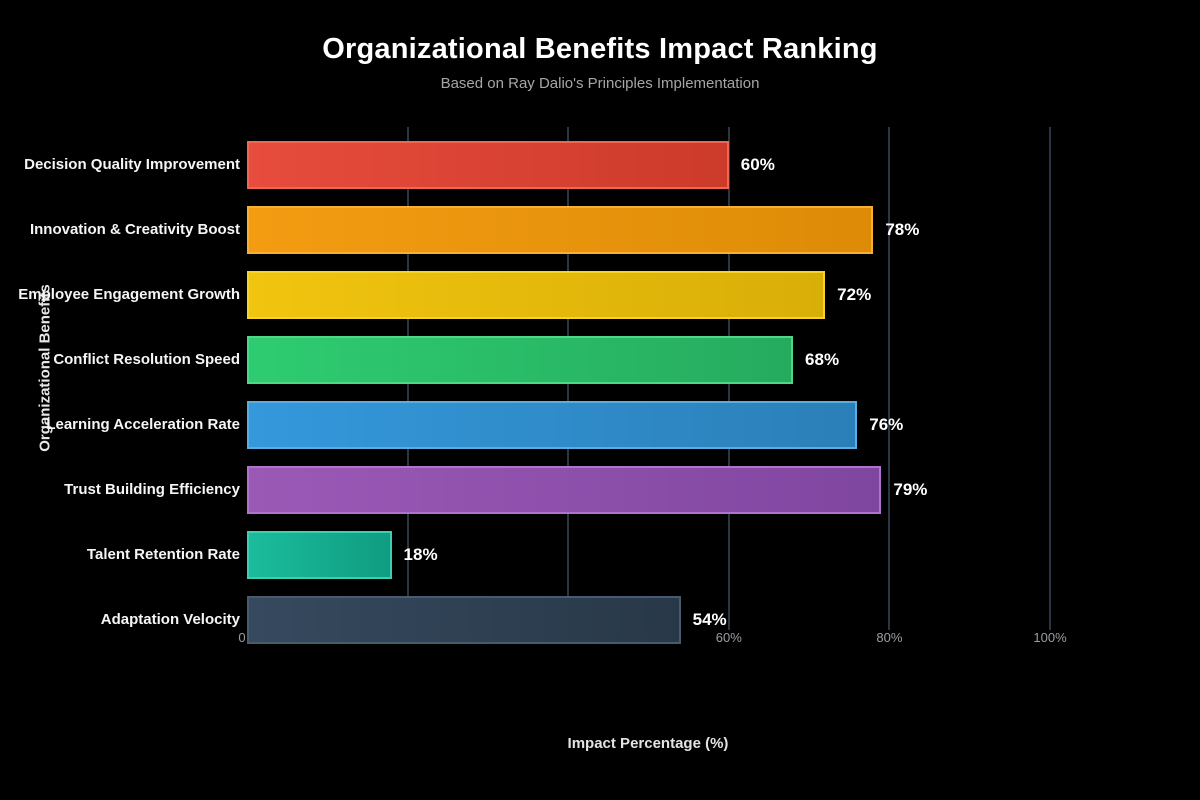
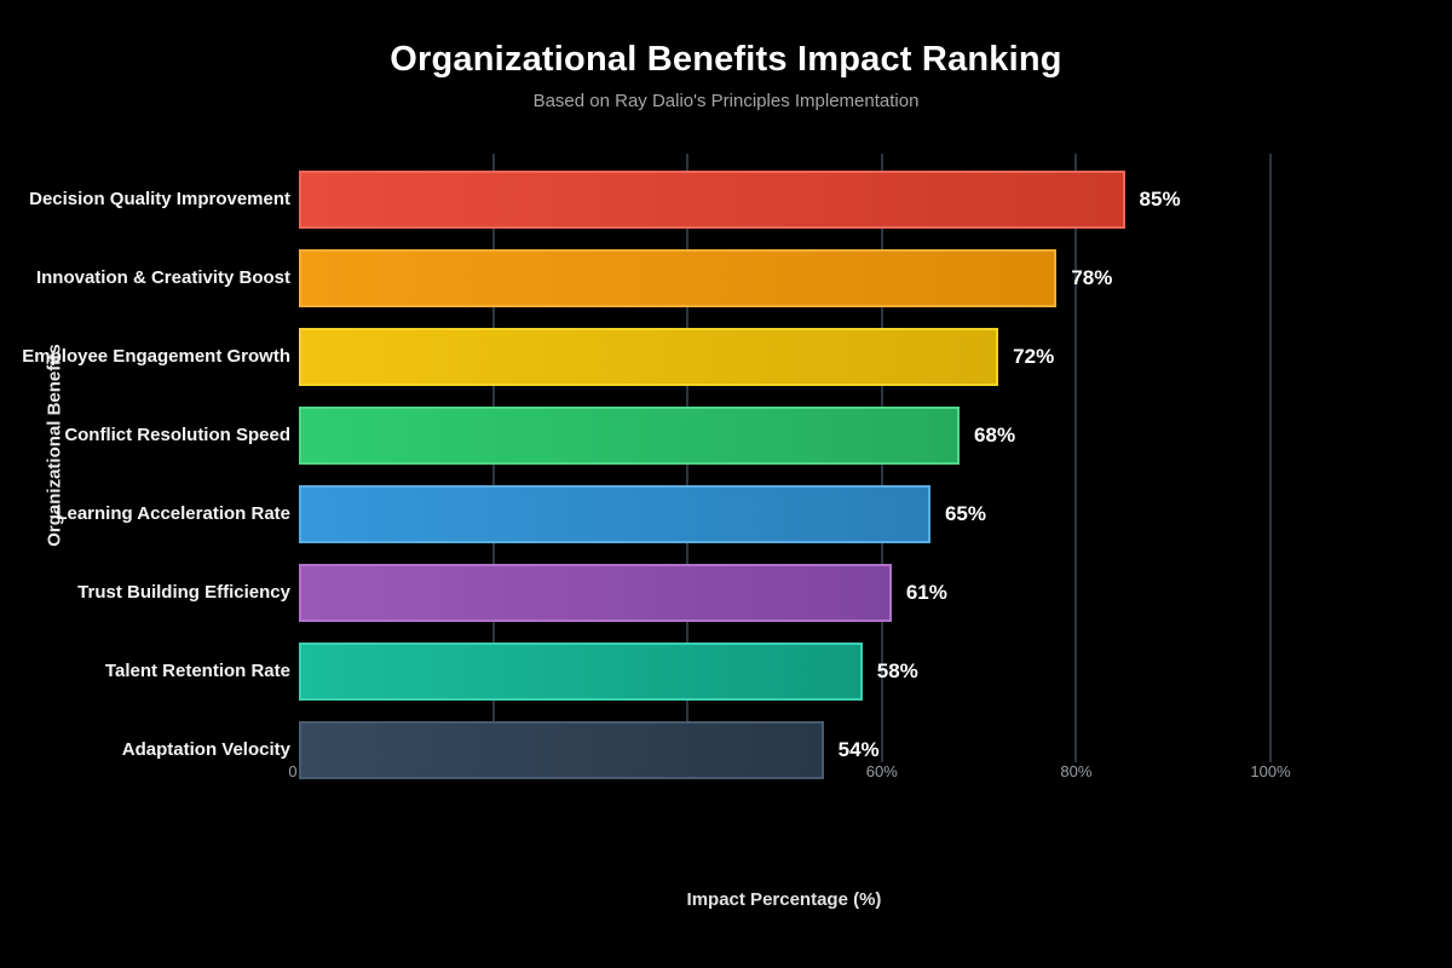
Decision Quality Improvement: 60% -> 85%
Learning Acceleration Rate: 76% -> 65%
Trust Building Efficiency: 79% -> 61%
Talent Retention Rate: 18% -> 58%
